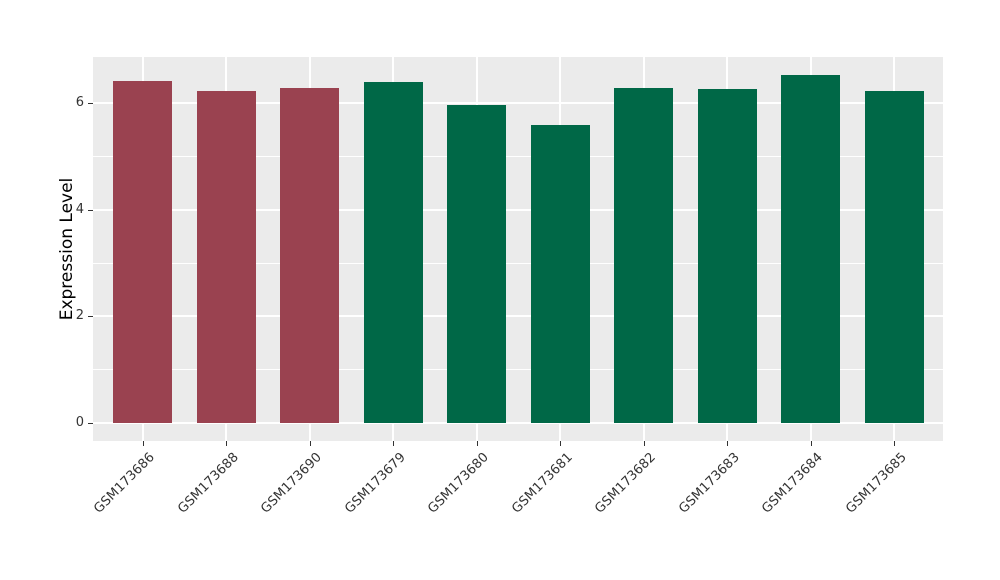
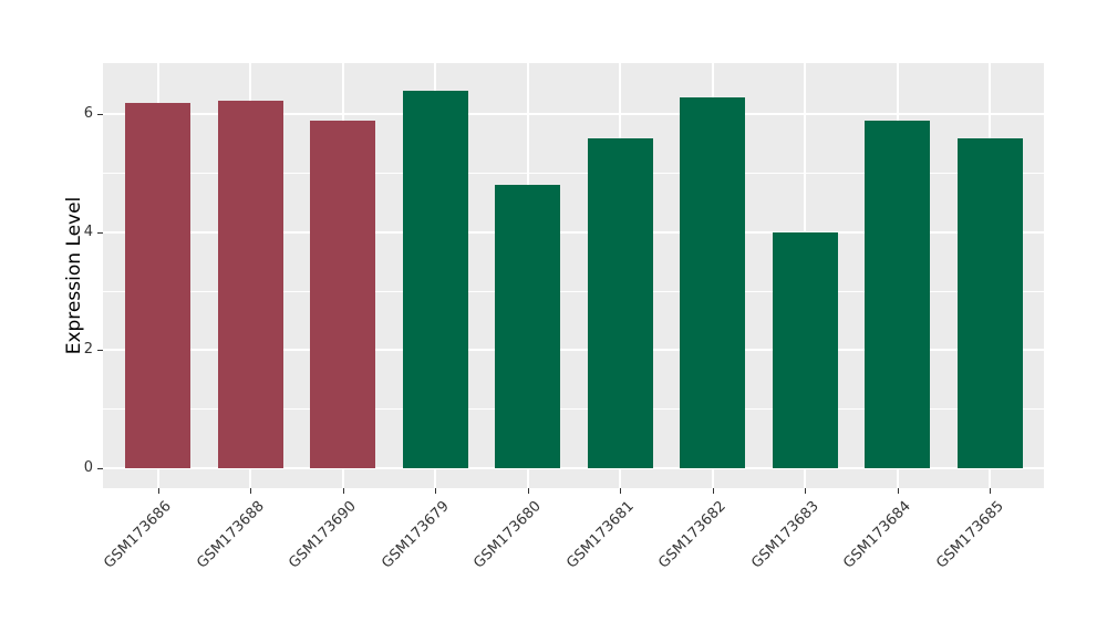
GSM173686: 6.4 -> 6.2
GSM173690: 6.3 -> 5.9
GSM173680: 6.0 -> 4.8
GSM173683: 6.3 -> 4.0
GSM173684: 6.5 -> 5.9
GSM173685: 6.2 -> 5.6
